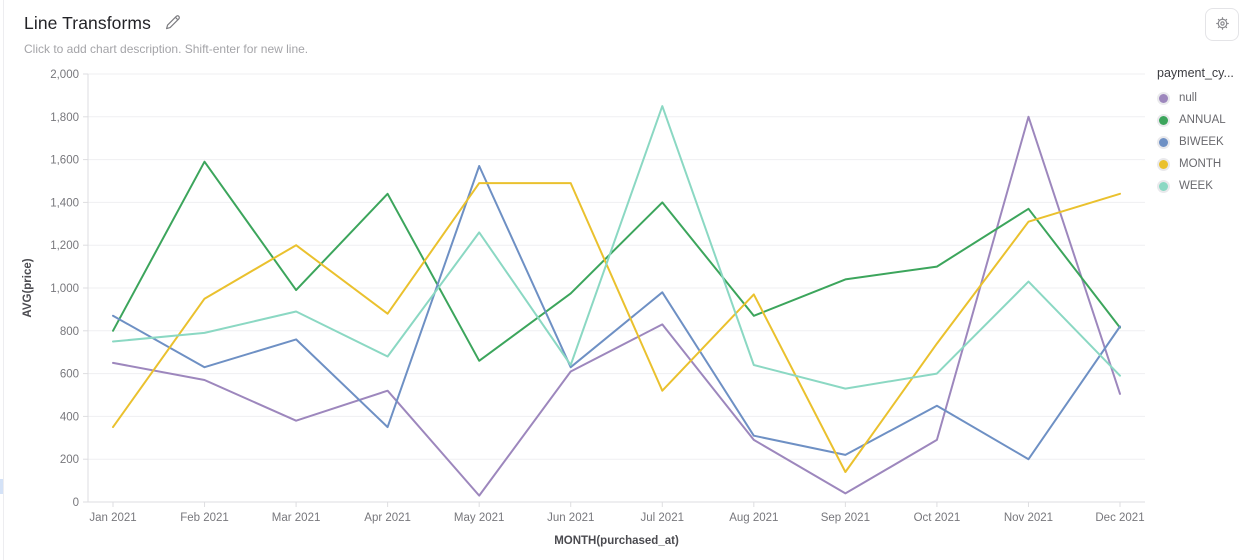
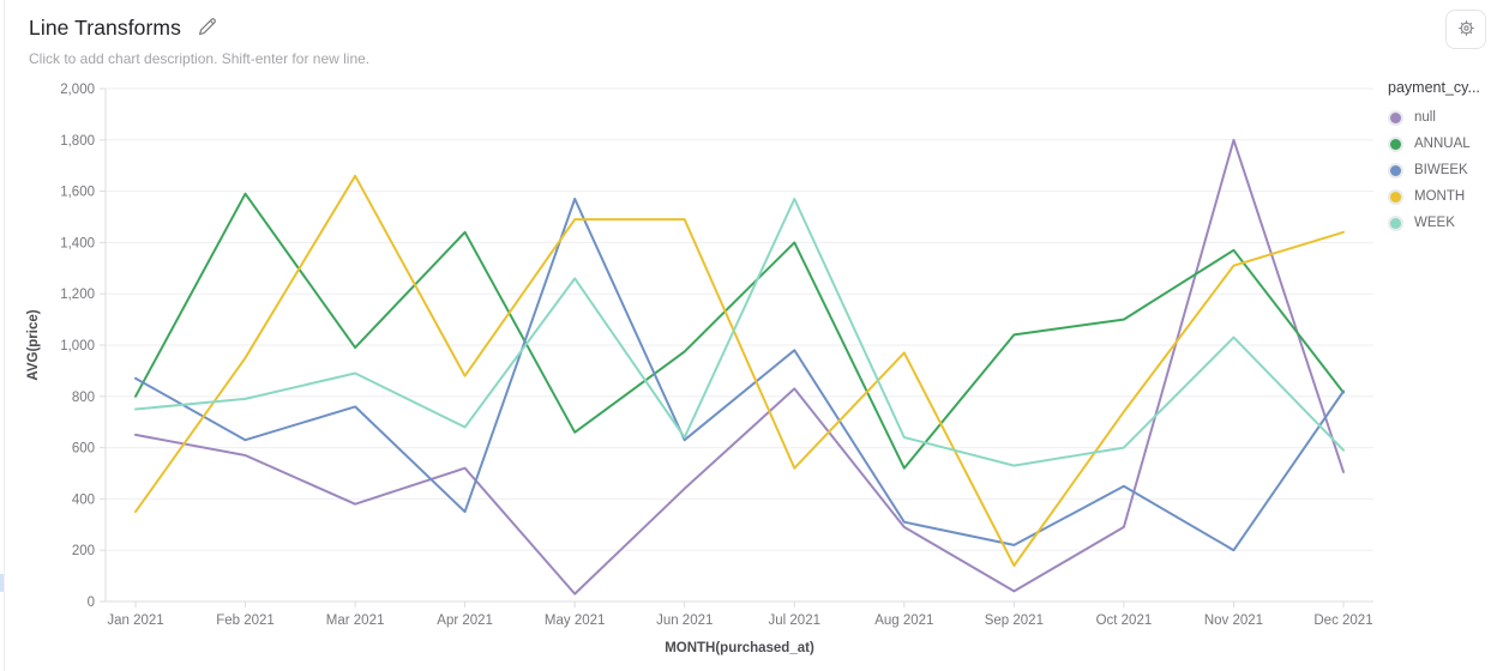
MONTH/Mar 2021: 1200 -> 1660
null/Jun 2021: 610 -> 440
WEEK/Jul 2021: 1850 -> 1570
ANNUAL/Aug 2021: 870 -> 520
